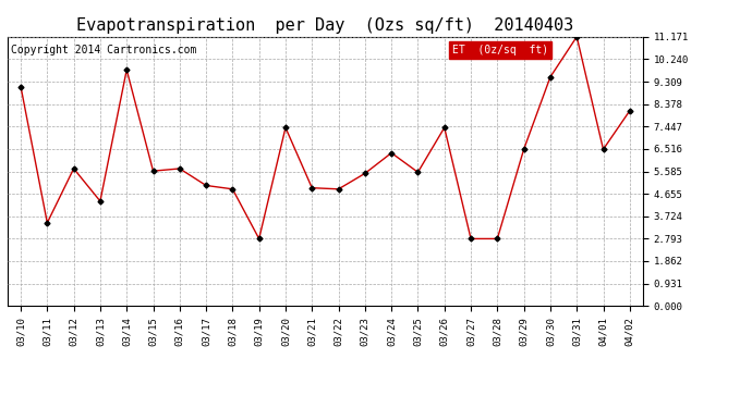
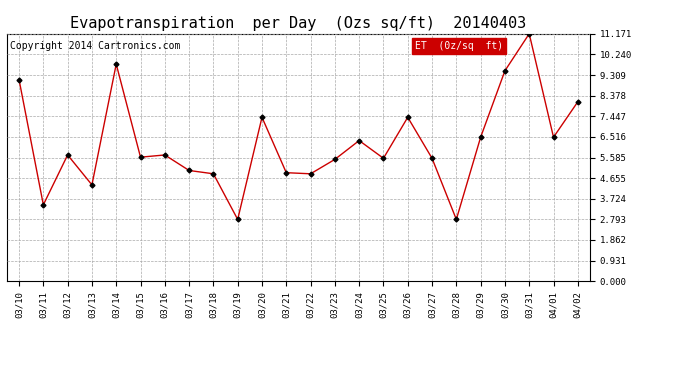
03/27: 2.79 -> 5.55
